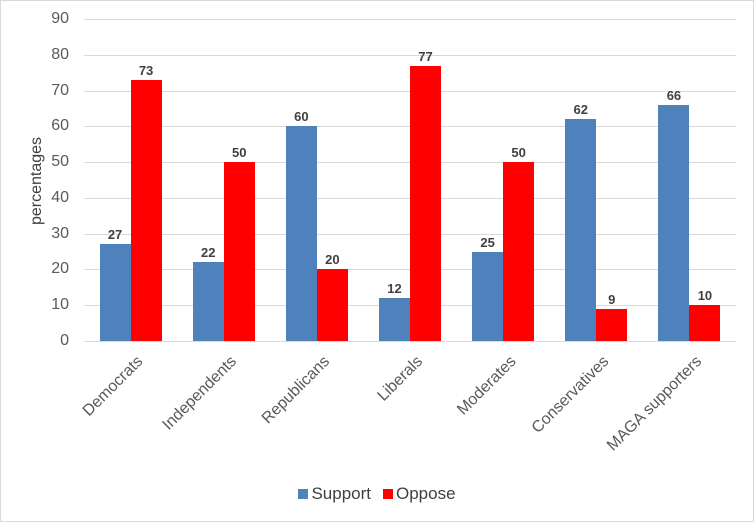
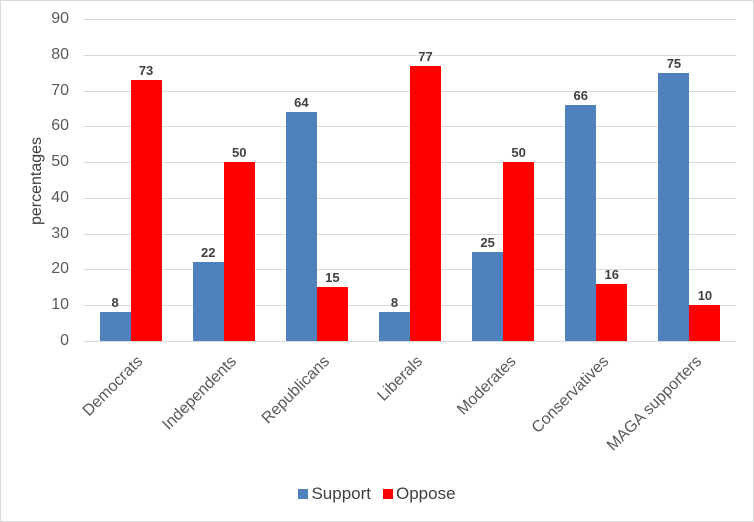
Support/Democrats: 27 -> 8
Support/Republicans: 60 -> 64
Oppose/Republicans: 20 -> 15
Support/Liberals: 12 -> 8
Support/Conservatives: 62 -> 66
Oppose/Conservatives: 9 -> 16
Support/MAGA supporters: 66 -> 75
